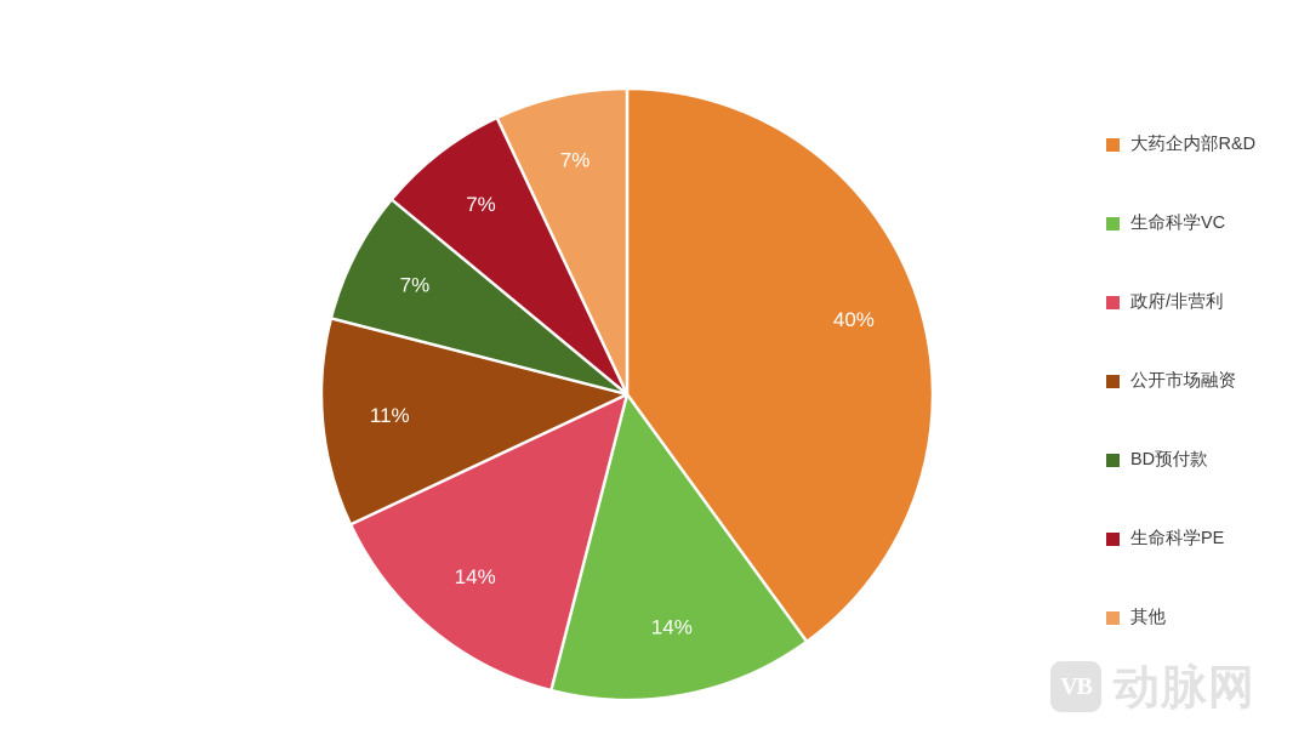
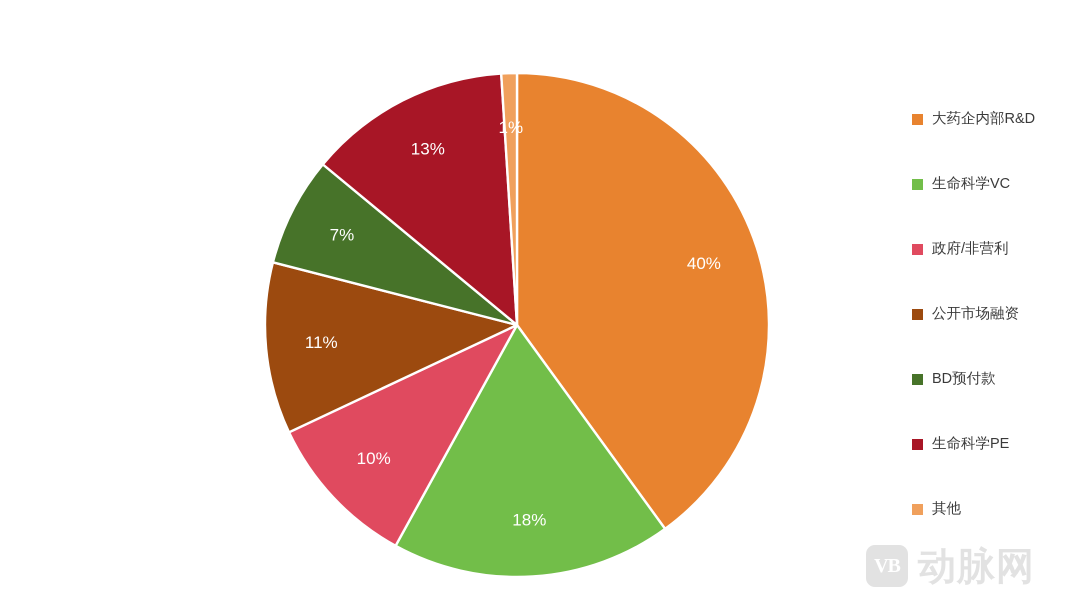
生命科学VC: 14% -> 18%
政府/非营利: 14% -> 10%
生命科学PE: 7% -> 13%
其他: 7% -> 1%
